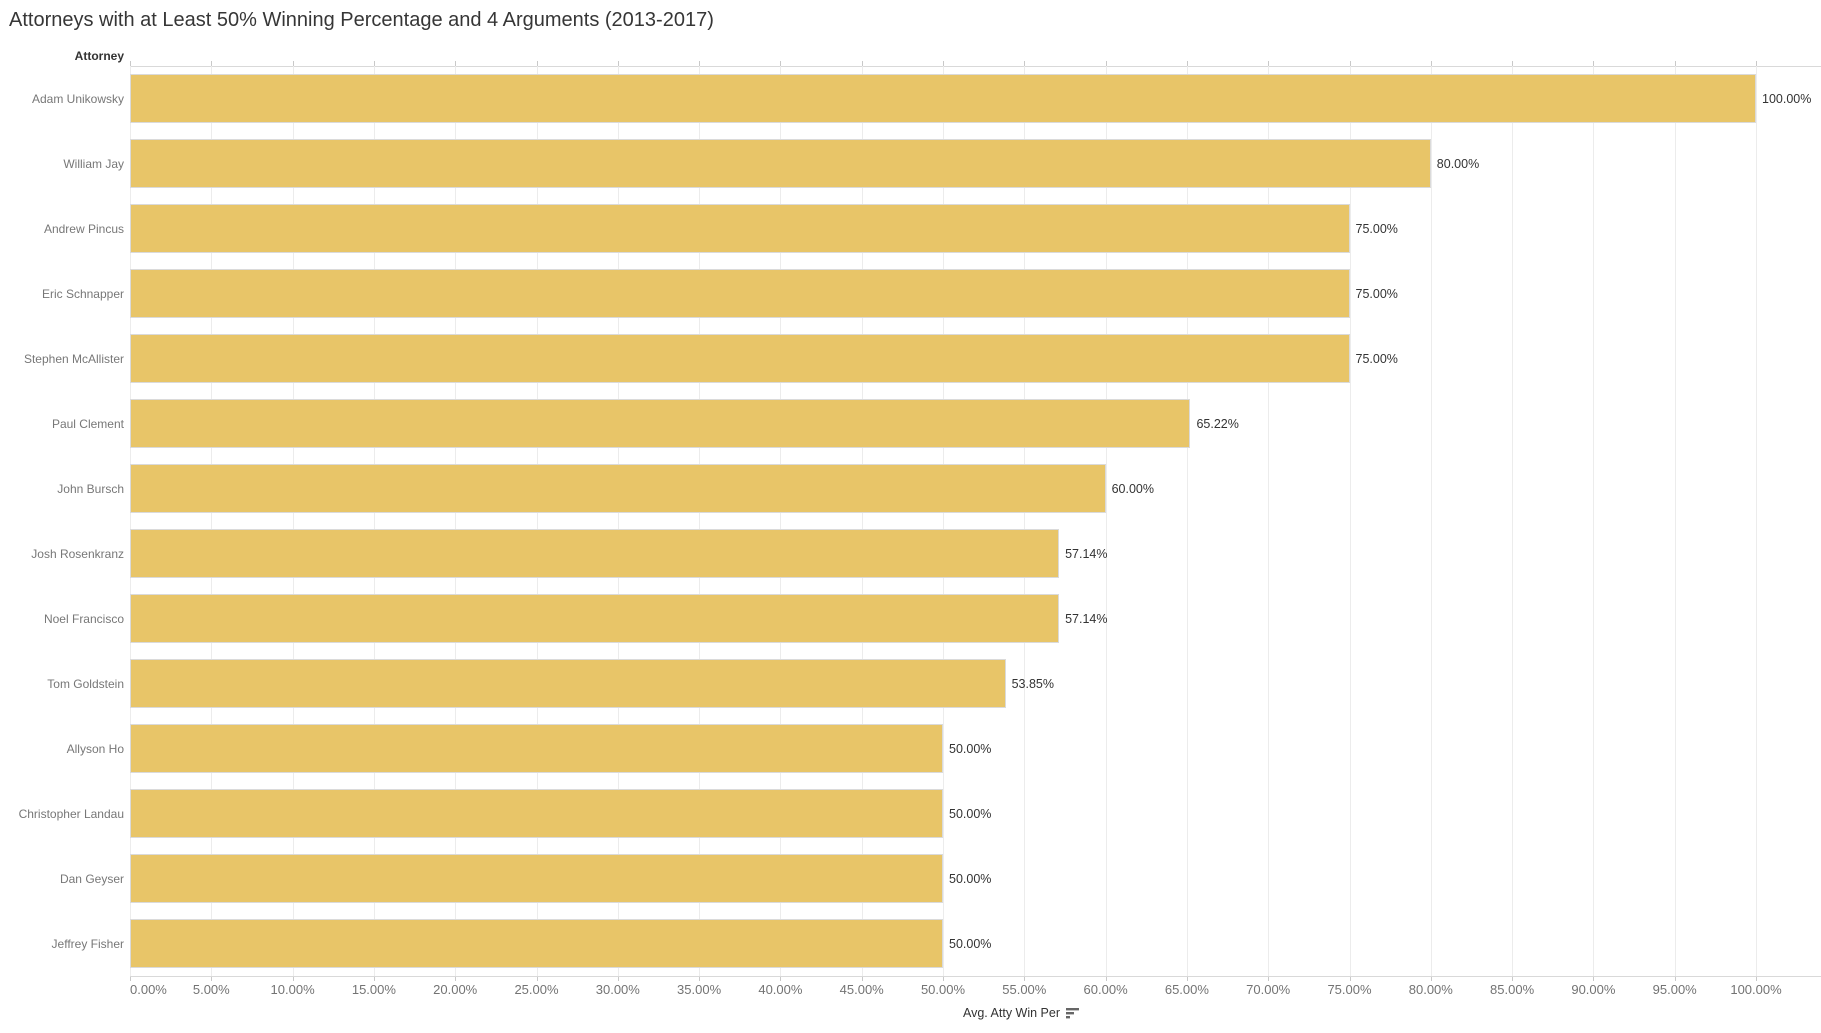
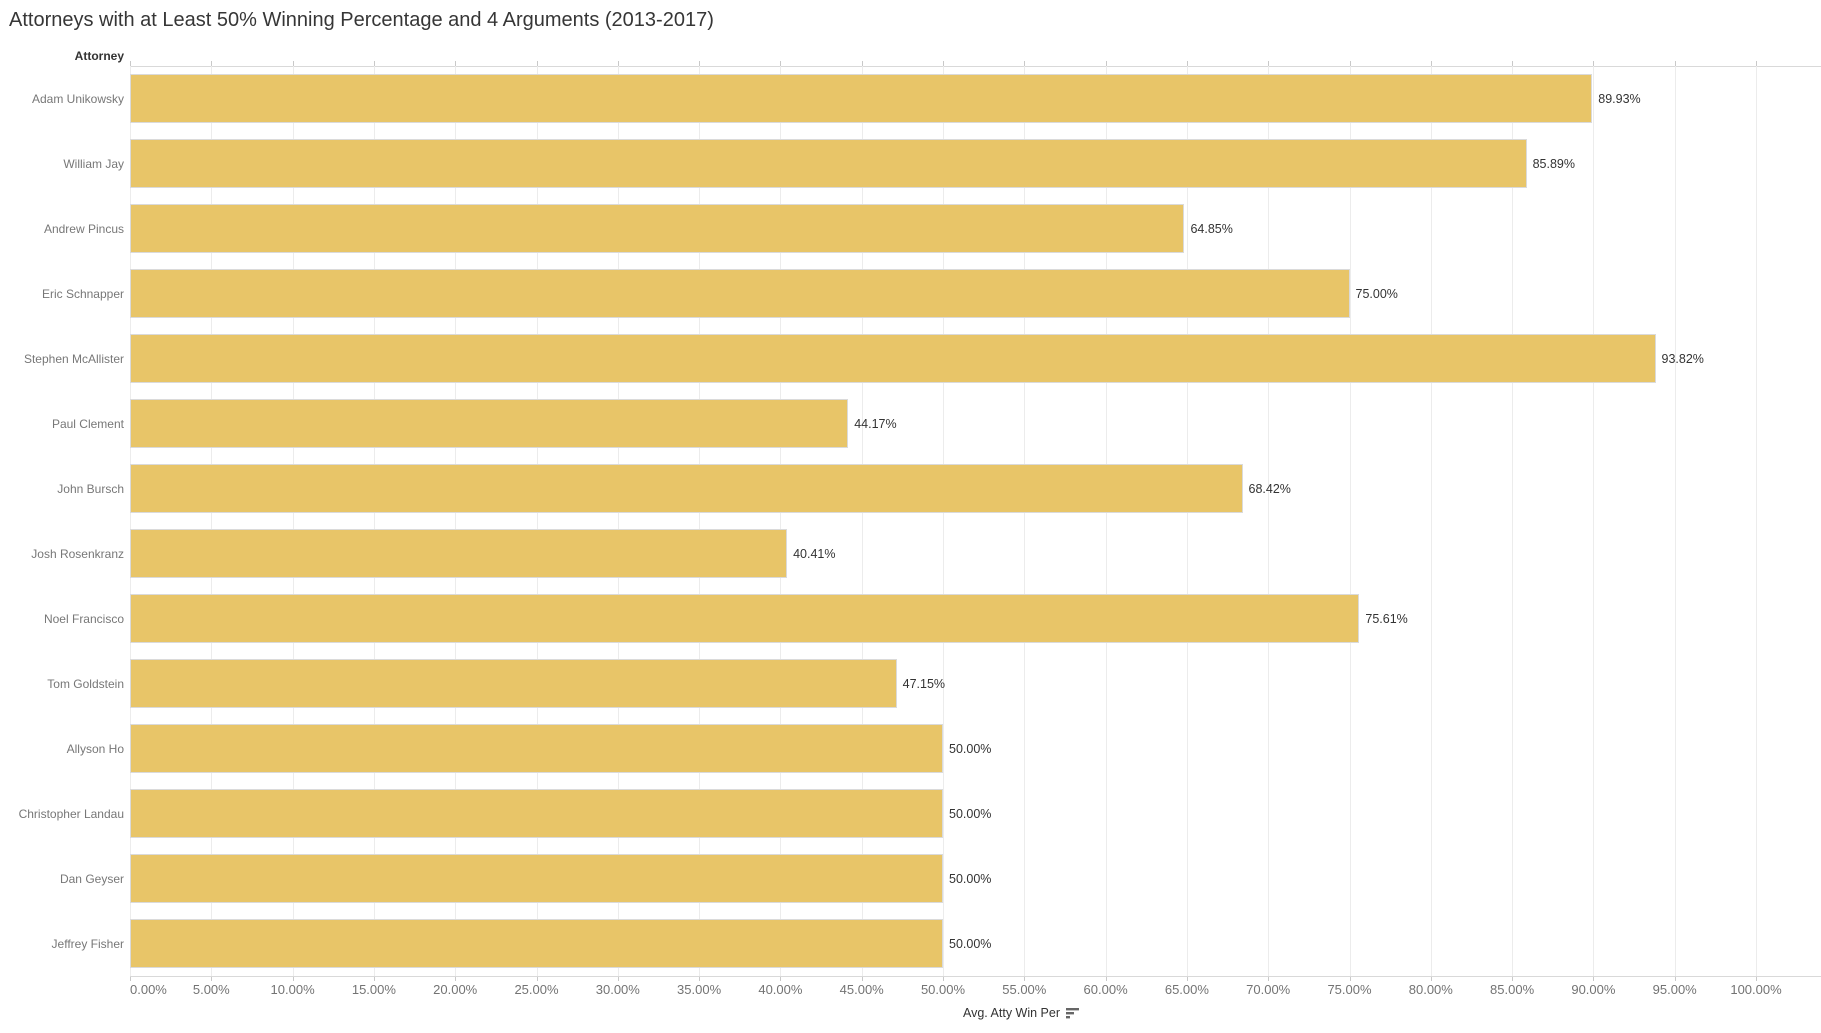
Adam Unikowsky: 100.00% -> 89.93%
William Jay: 80.00% -> 85.89%
Andrew Pincus: 75.00% -> 64.85%
Stephen McAllister: 75.00% -> 93.82%
Paul Clement: 65.22% -> 44.17%
John Bursch: 60.00% -> 68.42%
Josh Rosenkranz: 57.14% -> 40.41%
Noel Francisco: 57.14% -> 75.61%
Tom Goldstein: 53.85% -> 47.15%
